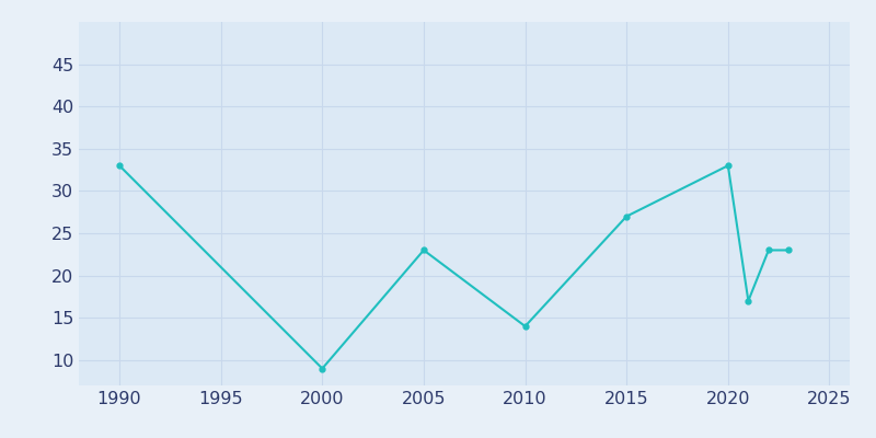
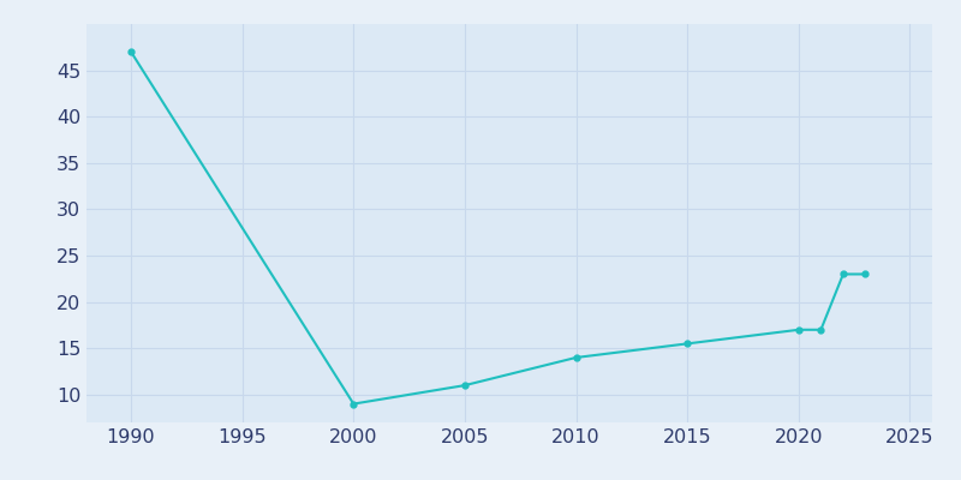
1990: 33.0 -> 47.0
2005: 23.0 -> 11.0
2015: 27.0 -> 15.5
2020: 33.0 -> 17.0
